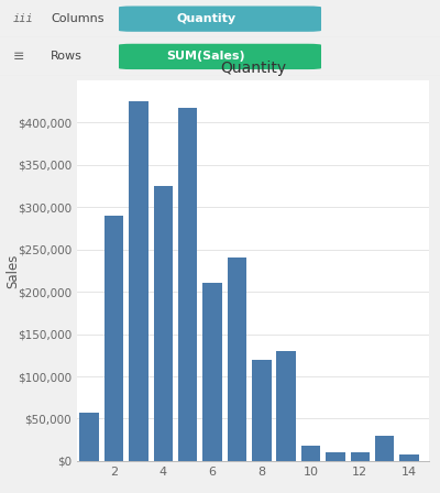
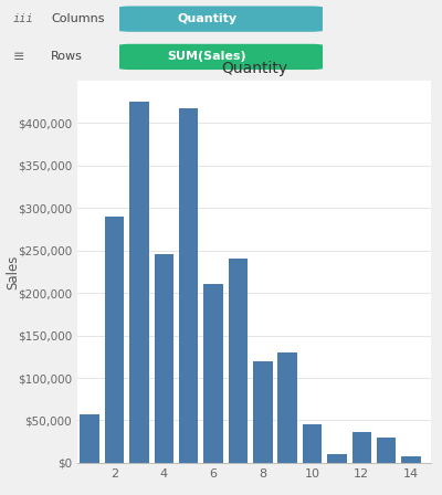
4: $325,000 -> $246,000
10: $18,000 -> $46,000
12: $10,000 -> $36,000
